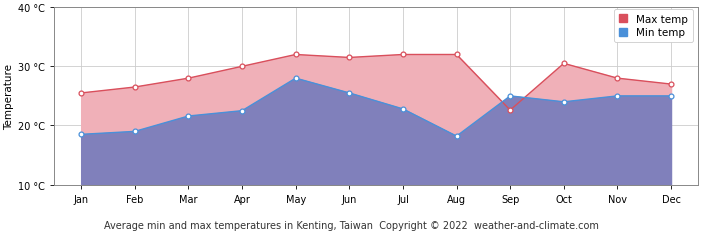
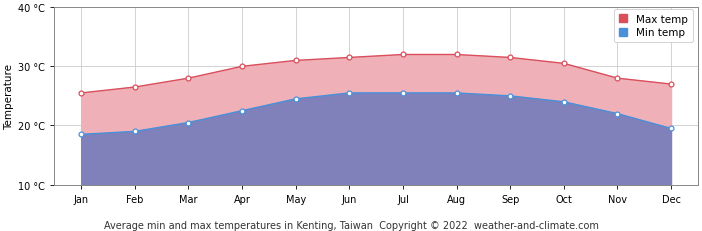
Min temp/Mar: 21.6 °C -> 20.5 °C
Max temp/May: 32.0 °C -> 31.0 °C
Min temp/May: 28.0 °C -> 24.5 °C
Min temp/Jul: 22.8 °C -> 25.5 °C
Min temp/Aug: 18.2 °C -> 25.5 °C
Max temp/Sep: 22.6 °C -> 31.5 °C
Min temp/Nov: 25.0 °C -> 22.0 °C
Min temp/Dec: 25.0 °C -> 19.5 °C
